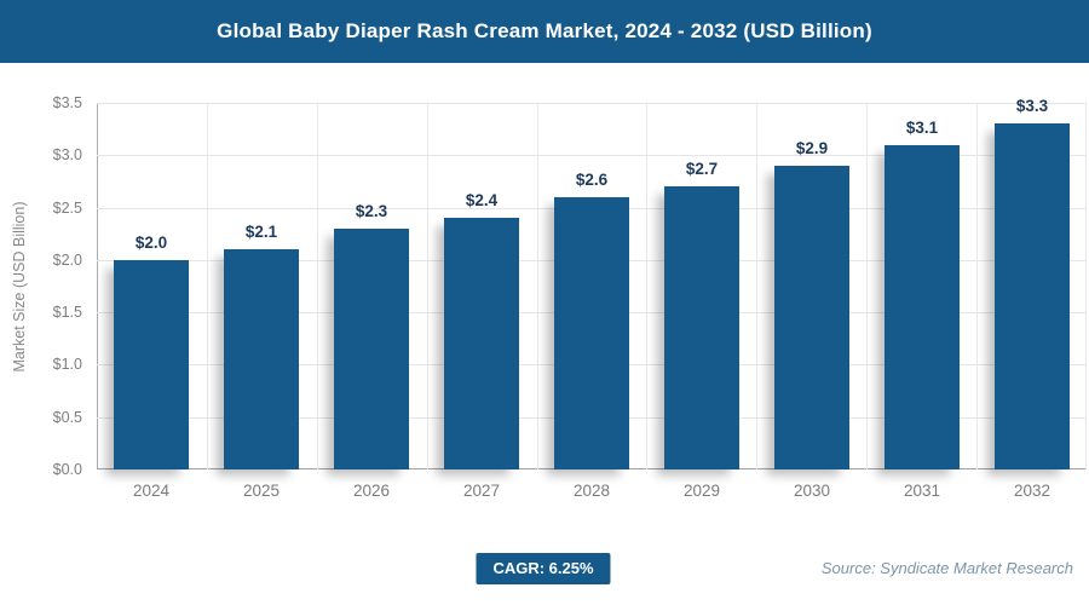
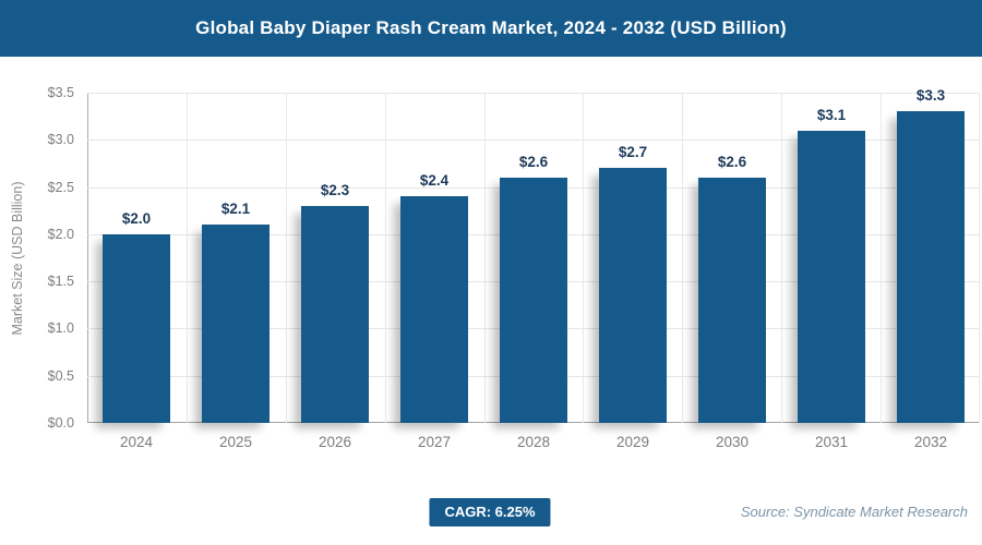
2030: $2.9 -> $2.6
